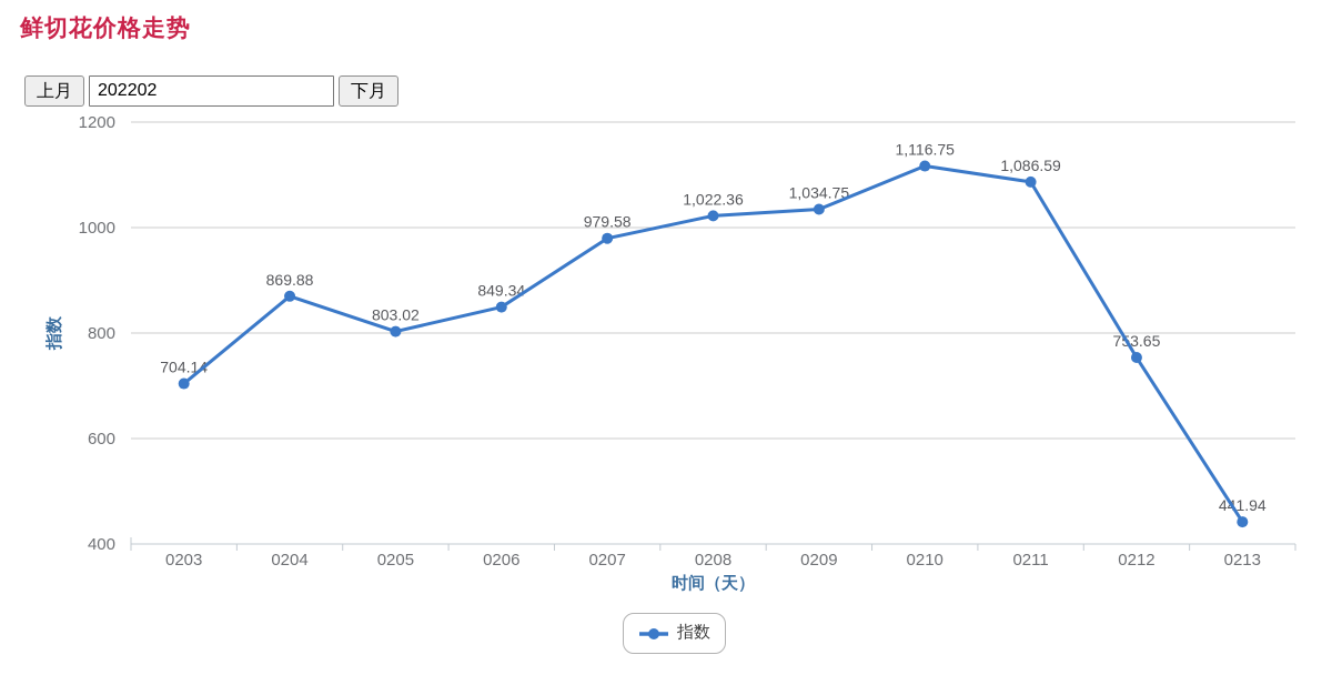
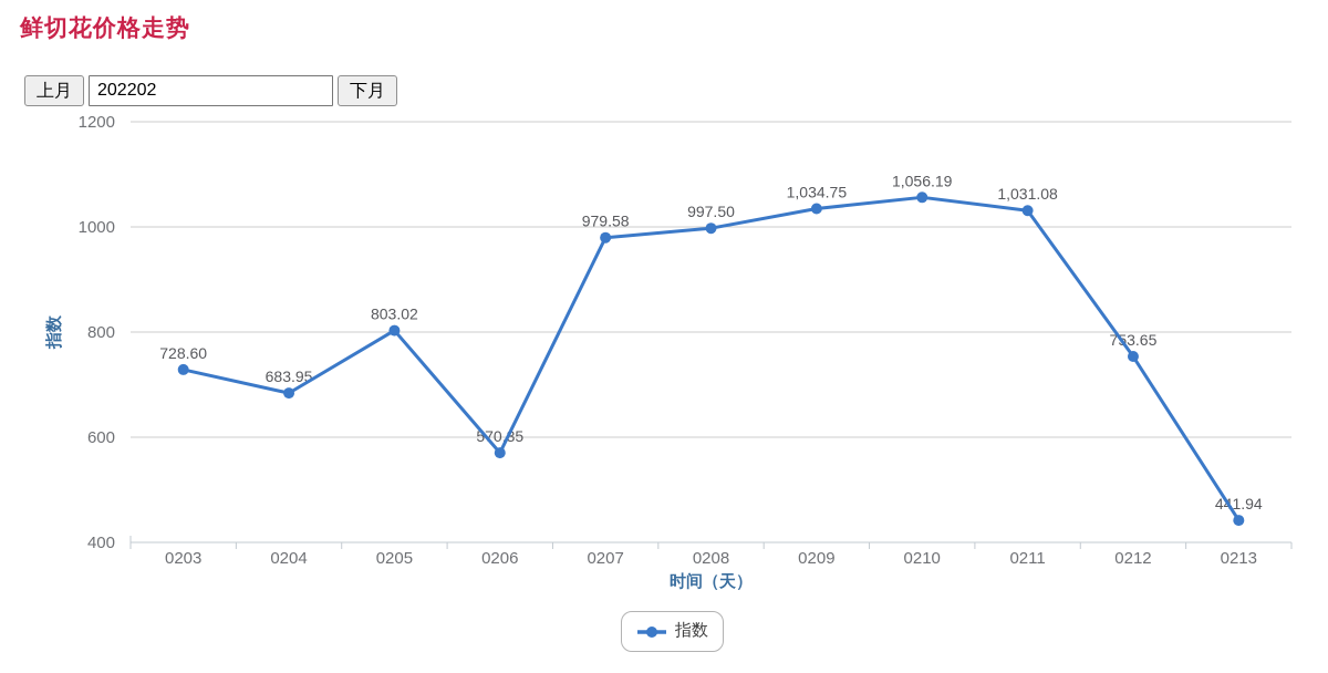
0203: 704.14 -> 728.60
0204: 869.88 -> 683.95
0206: 849.34 -> 570.35
0208: 1,022.36 -> 997.50
0210: 1,116.75 -> 1,056.19
0211: 1,086.59 -> 1,031.08
